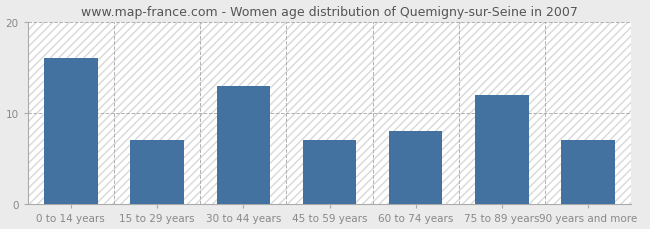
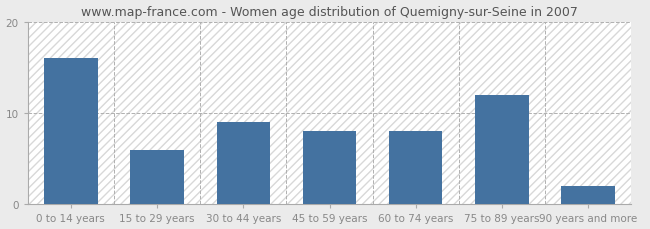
15 to 29 years: 7 -> 6
30 to 44 years: 13 -> 9
45 to 59 years: 7 -> 8
90 years and more: 7 -> 2
